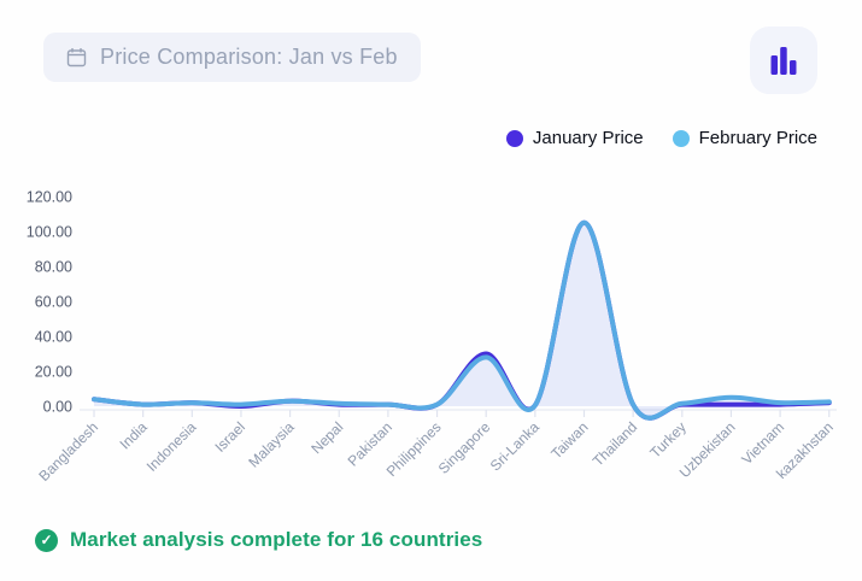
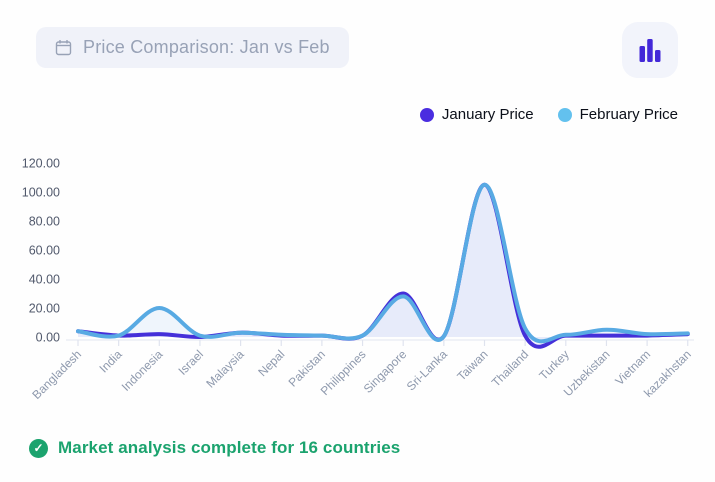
February Price/Indonesia: 2 -> 20
February Price/Thailand: 1 -> 6
